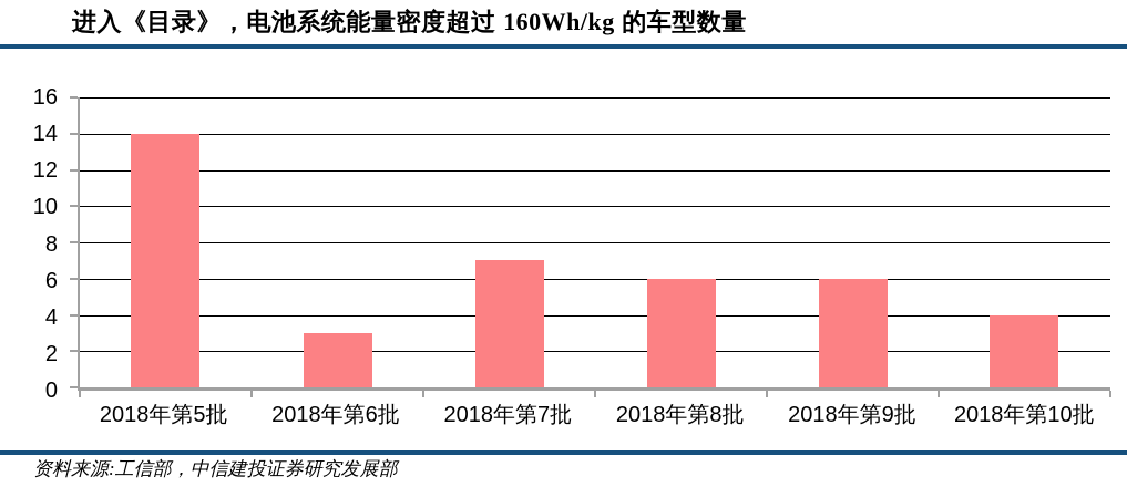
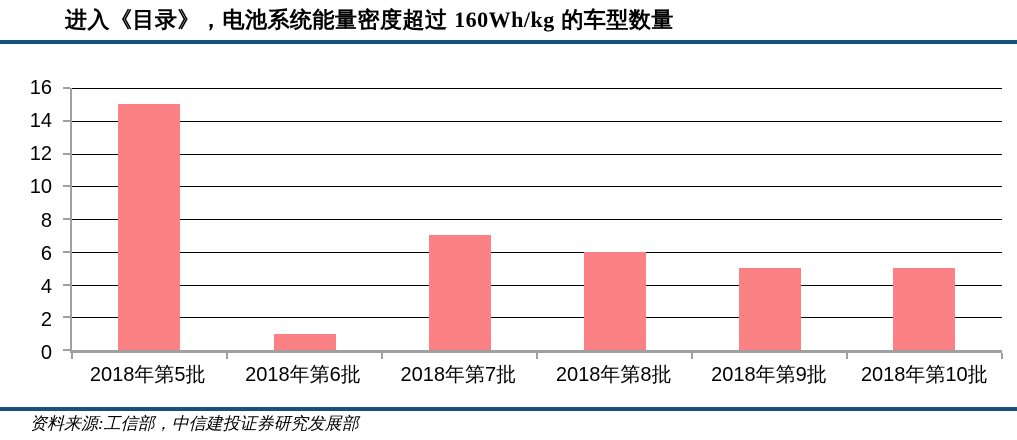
2018年第5批: 14 -> 15
2018年第6批: 3 -> 1
2018年第9批: 6 -> 5
2018年第10批: 4 -> 5
